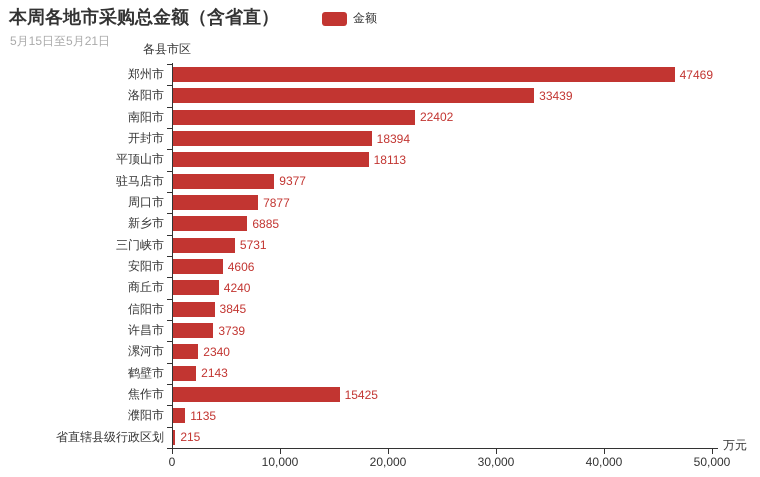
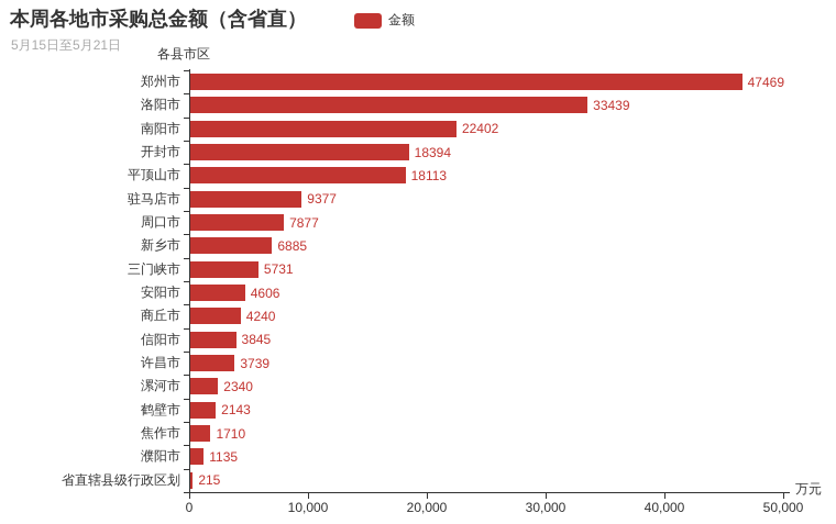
焦作市: 15425 -> 1710
